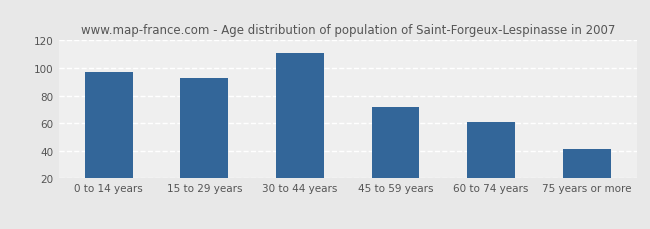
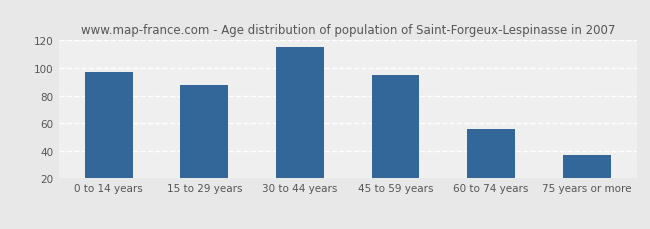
15 to 29 years: 93 -> 88
30 to 44 years: 111 -> 115
45 to 59 years: 72 -> 95
60 to 74 years: 61 -> 56
75 years or more: 41 -> 37
